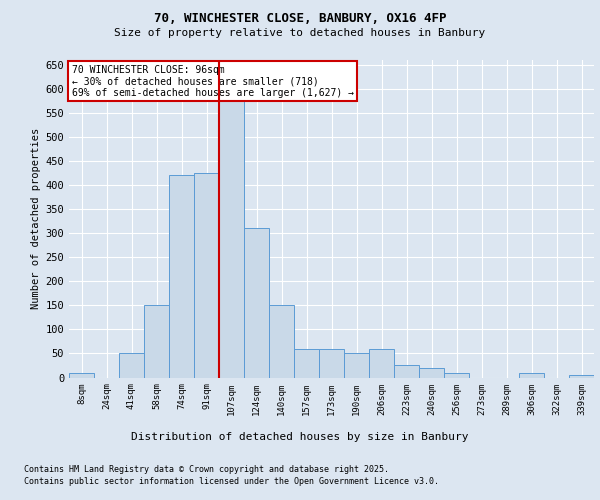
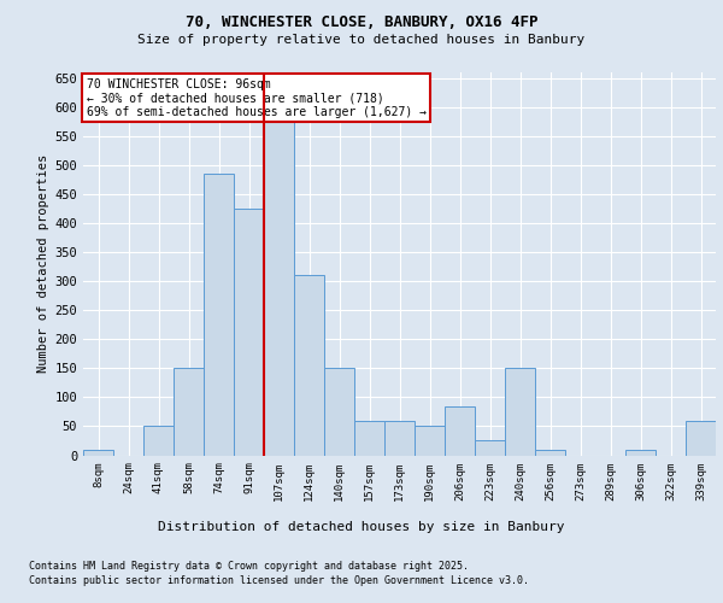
74sqm: 420 -> 485
206sqm: 60 -> 85
240sqm: 20 -> 150
339sqm: 5 -> 60
